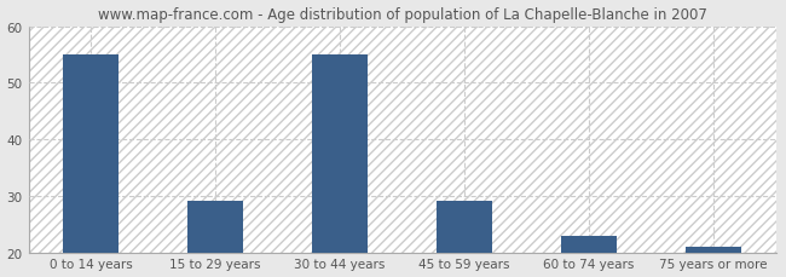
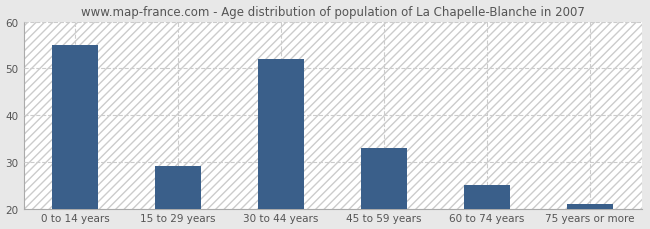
30 to 44 years: 55 -> 52
45 to 59 years: 29 -> 33
60 to 74 years: 23 -> 25
